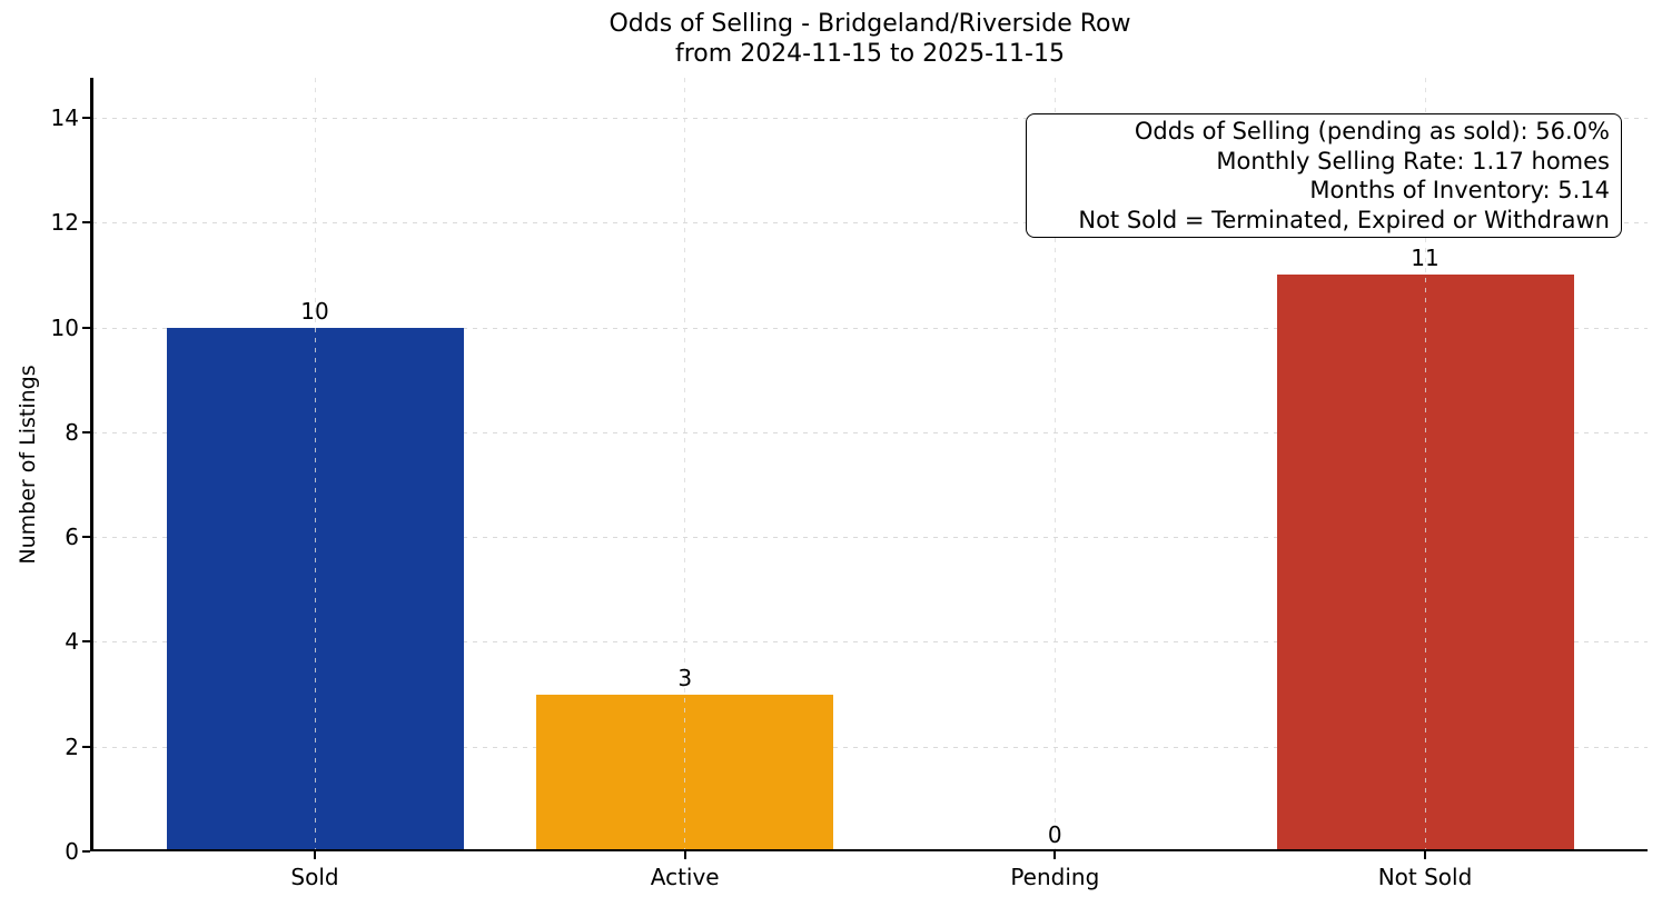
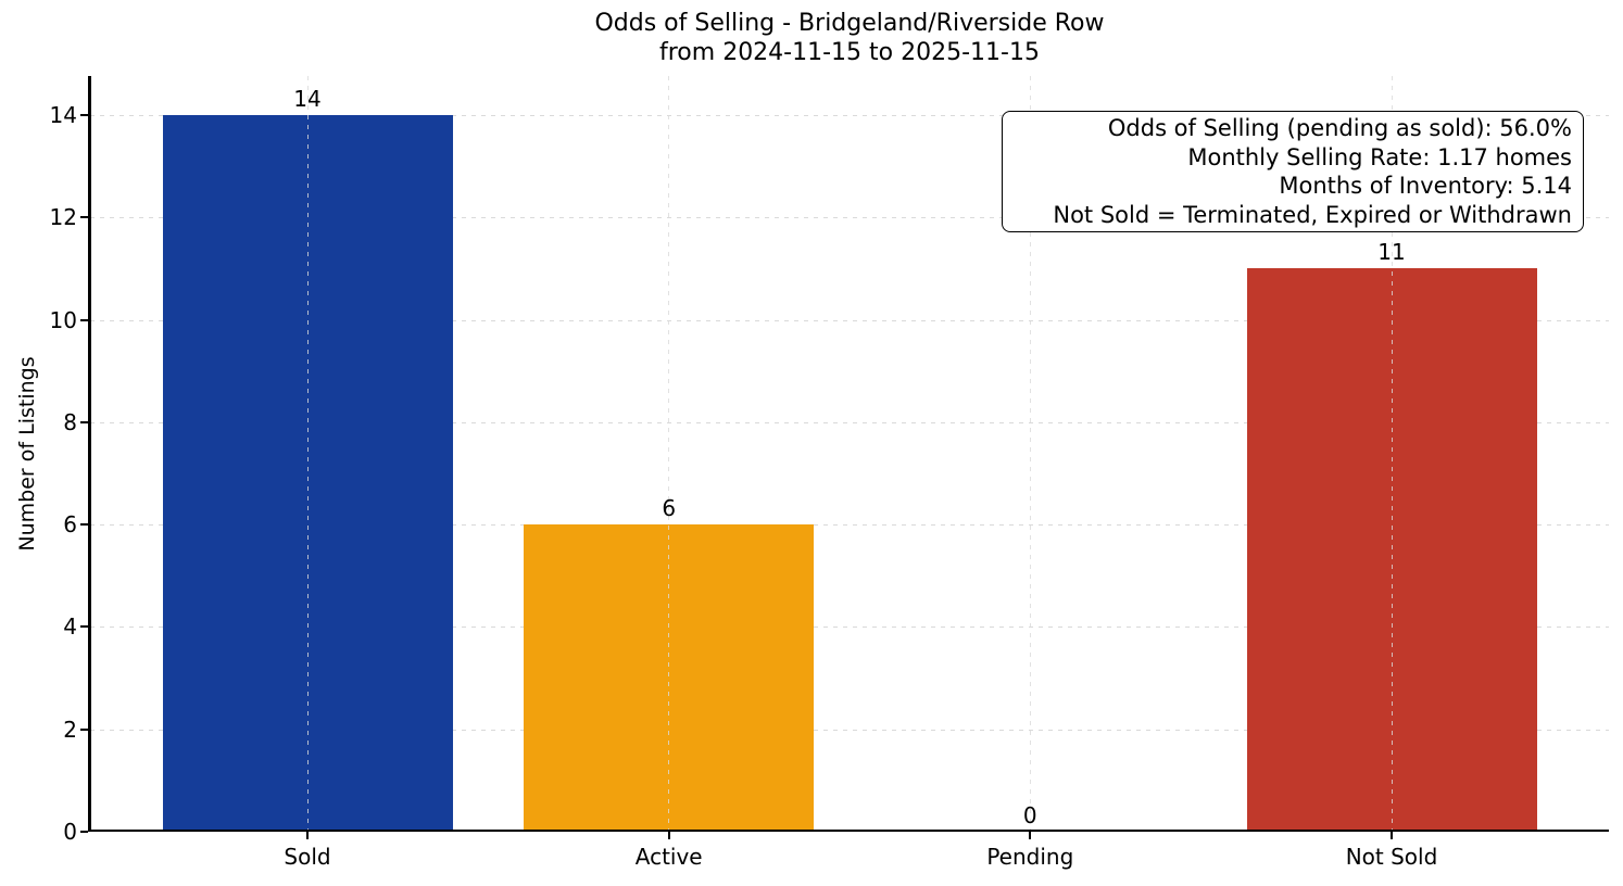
Sold: 10 -> 14
Active: 3 -> 6
